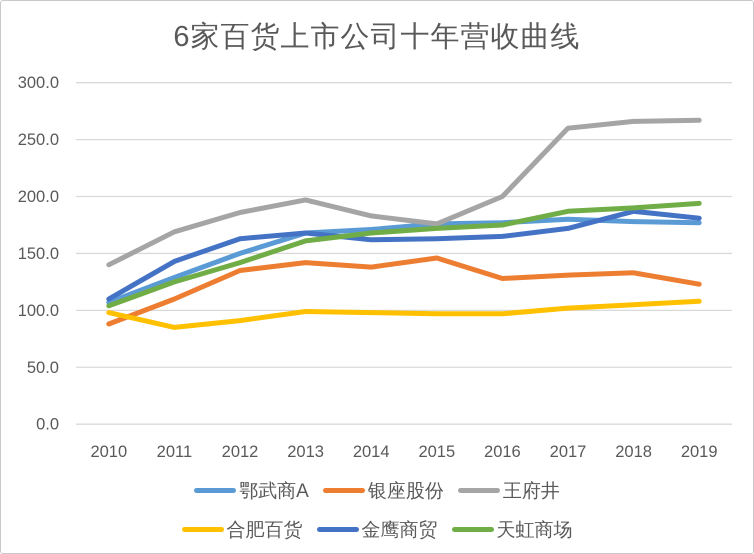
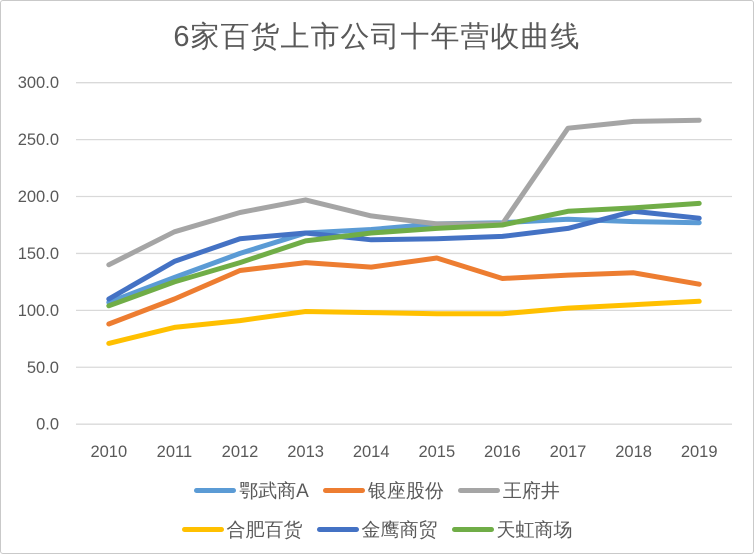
合肥百货/2010: 98 -> 71
王府井/2016: 200 -> 176
